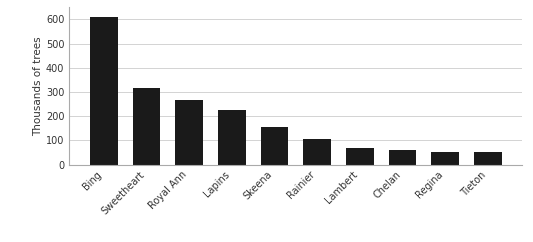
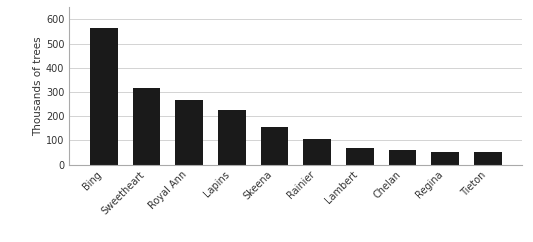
Bing: 610 -> 565
